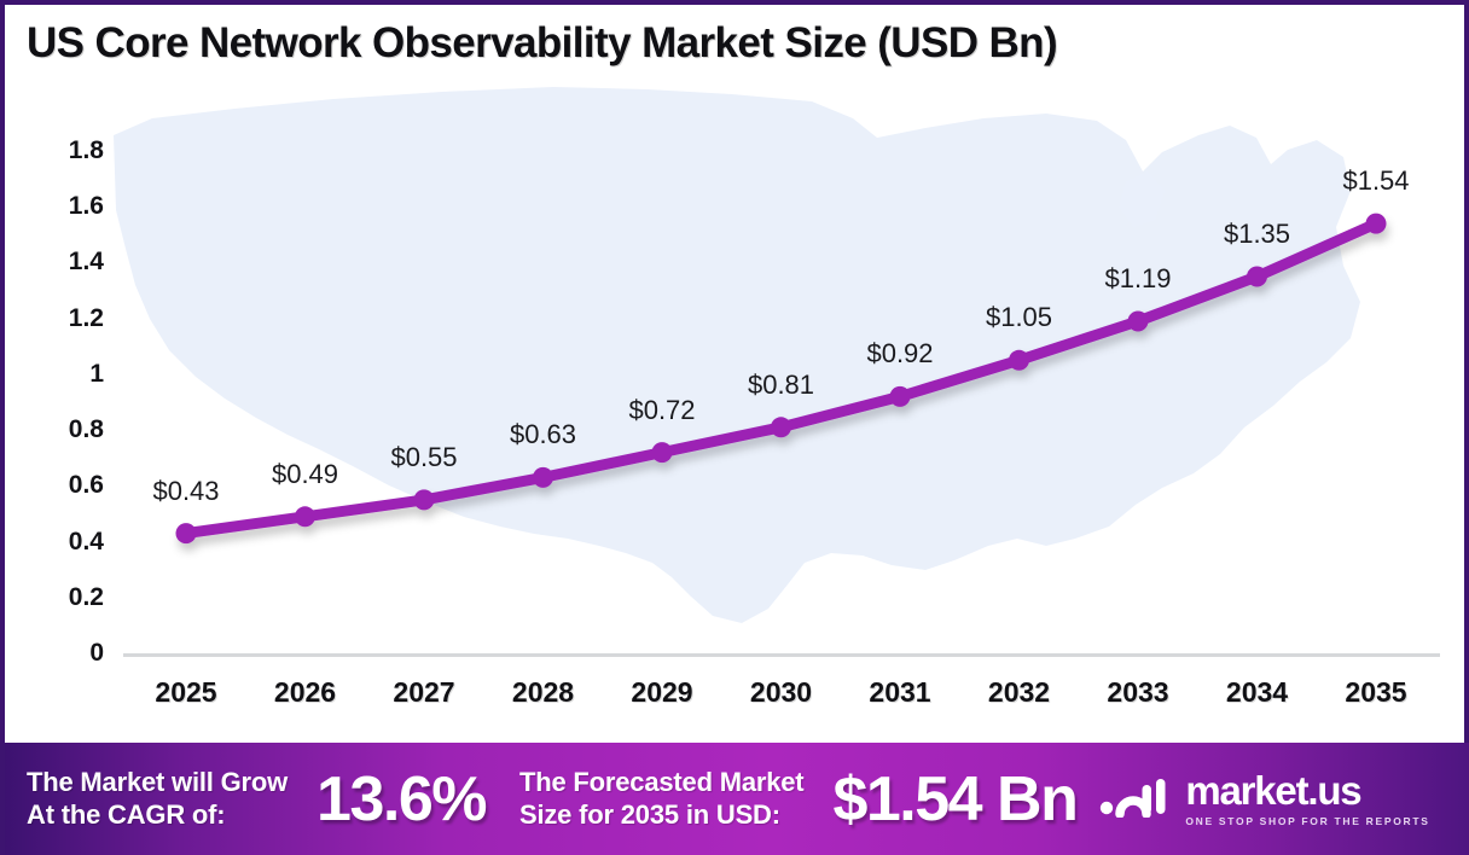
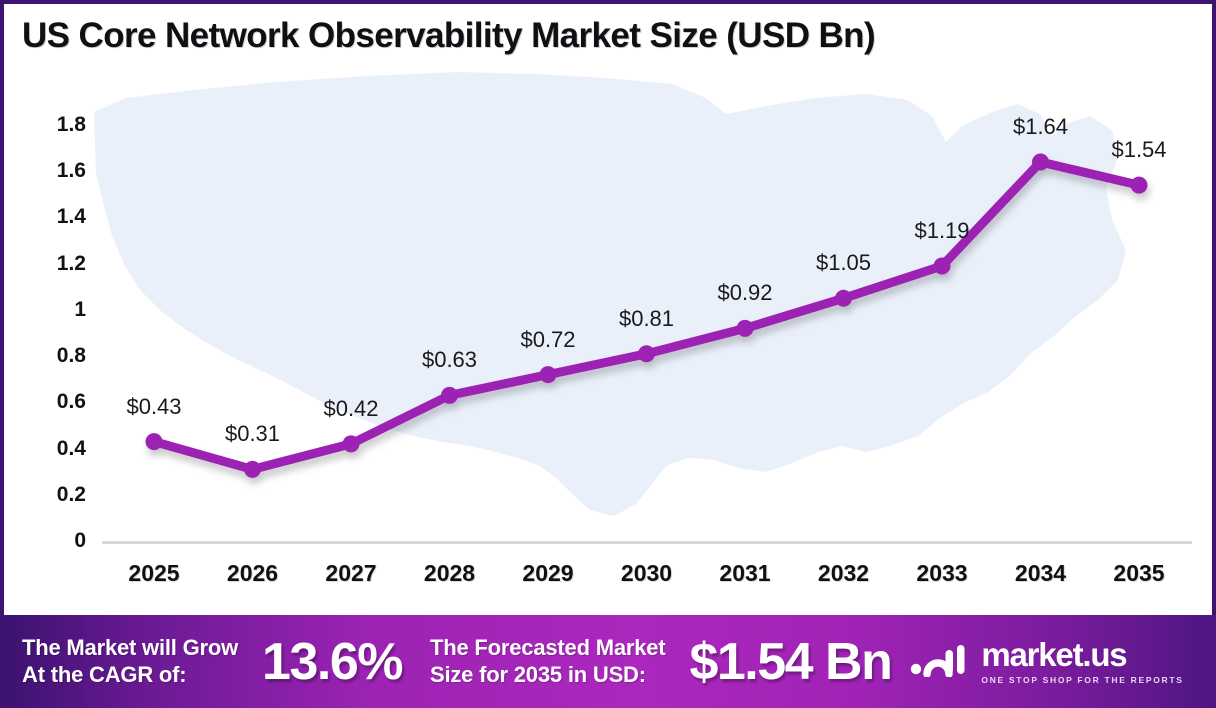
2026: $0.49 -> $0.31
2027: $0.55 -> $0.42
2034: $1.35 -> $1.64
